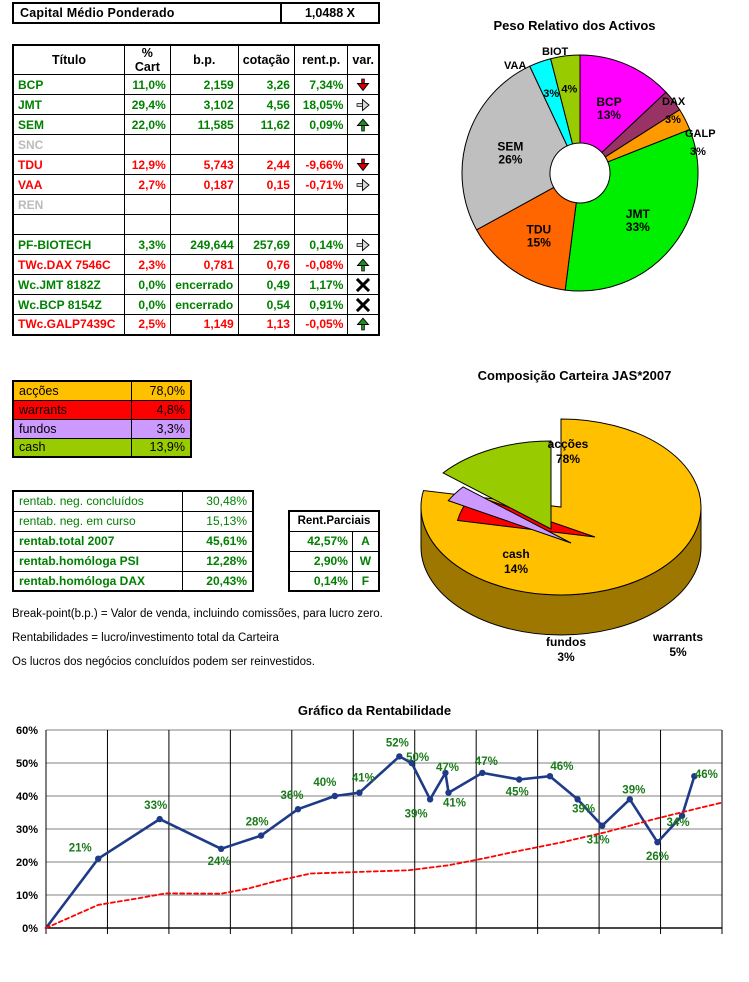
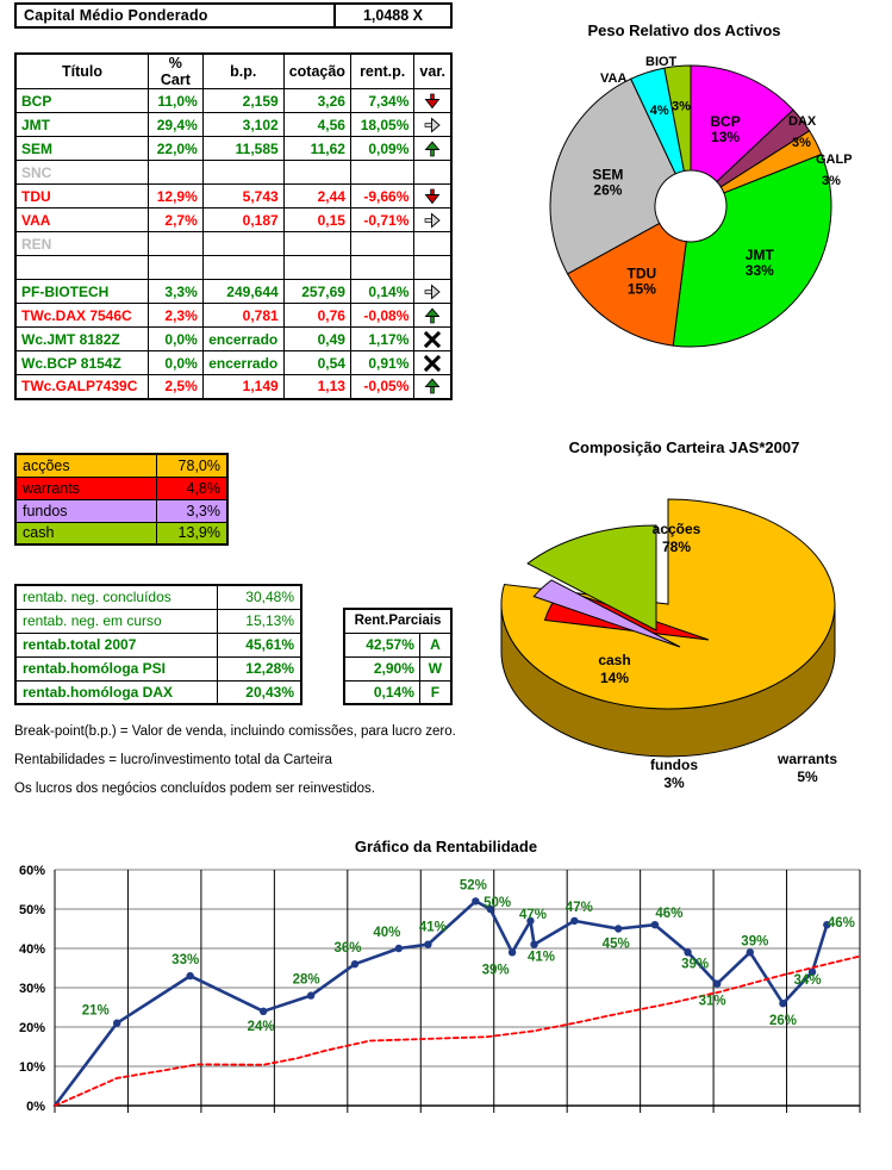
Peso Relativo dos Activos/VAA: 3% -> 4%
Peso Relativo dos Activos/BIOT: 4% -> 3%
